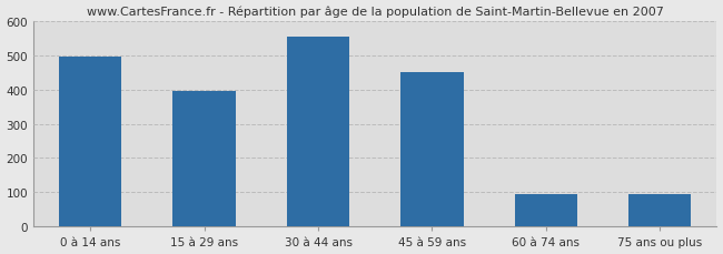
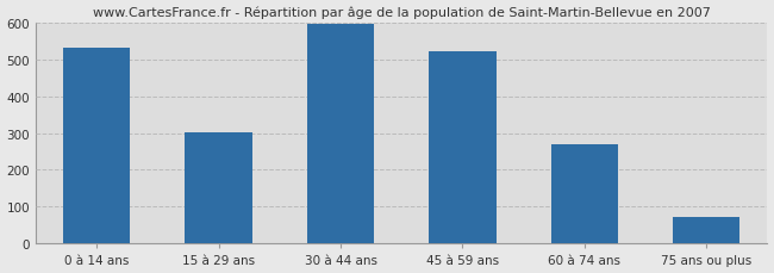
0 à 14 ans: 495 -> 530
15 à 29 ans: 395 -> 303
30 à 44 ans: 555 -> 595
45 à 59 ans: 450 -> 520
60 à 74 ans: 95 -> 270
75 ans ou plus: 95 -> 73
